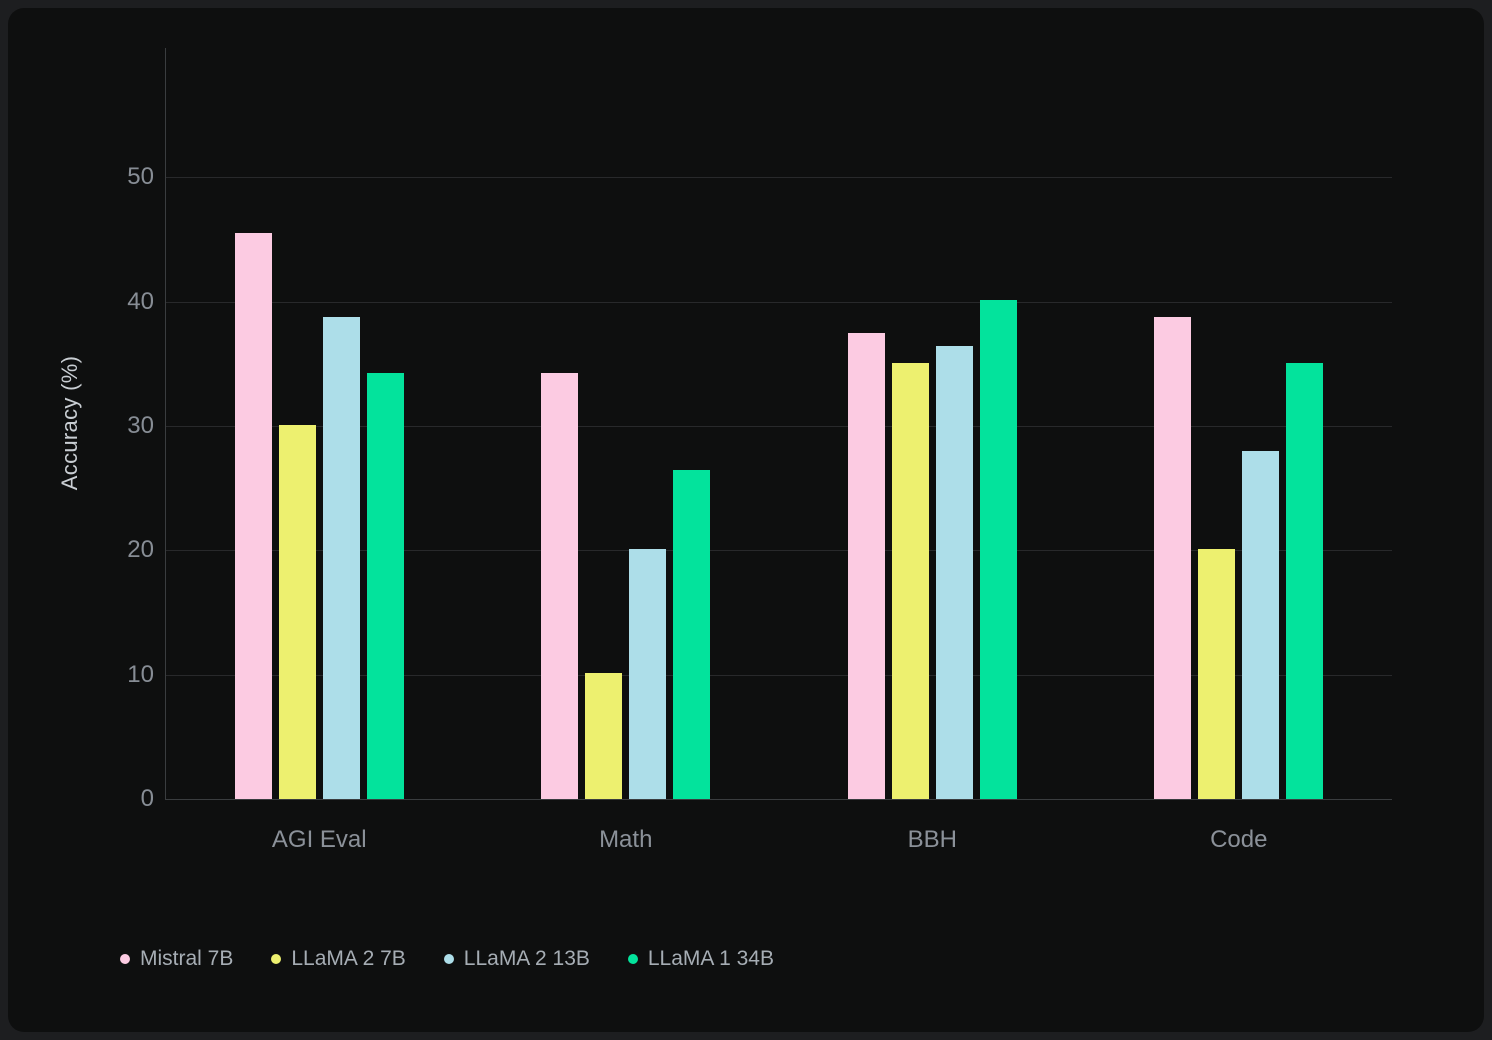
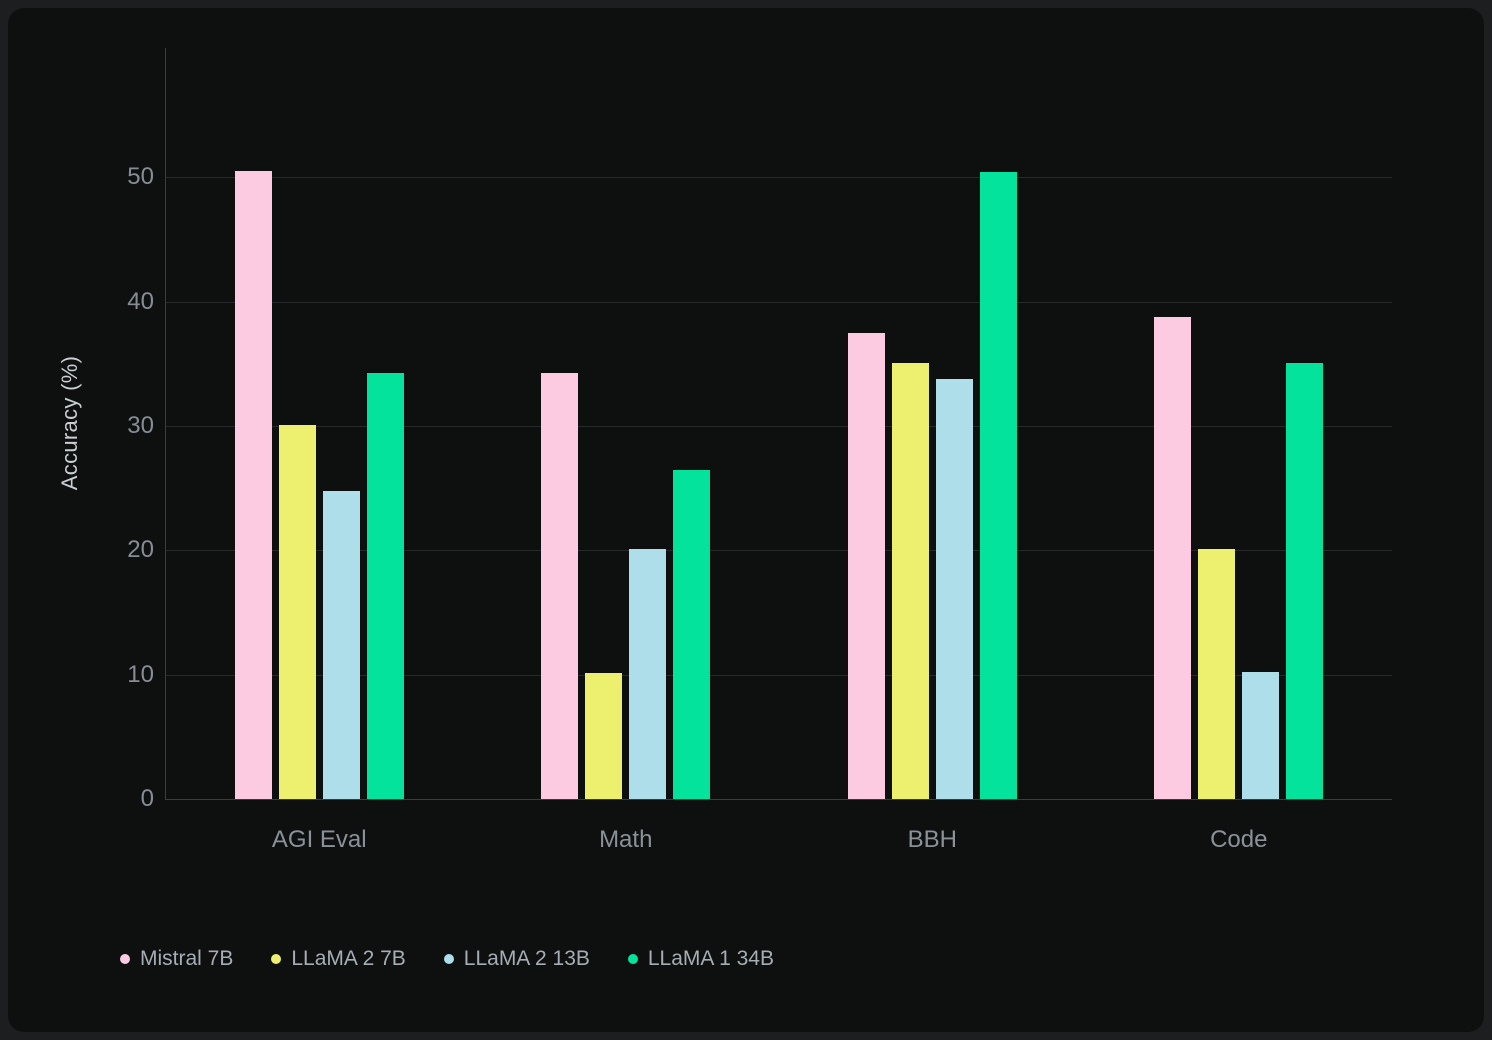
Mistral 7B/AGI Eval: 45.5 -> 50.5
LLaMA 2 13B/AGI Eval: 38.8 -> 24.8
LLaMA 2 13B/BBH: 36.4 -> 33.8
LLaMA 1 34B/BBH: 40.1 -> 50.4
LLaMA 2 13B/Code: 28.0 -> 10.2
